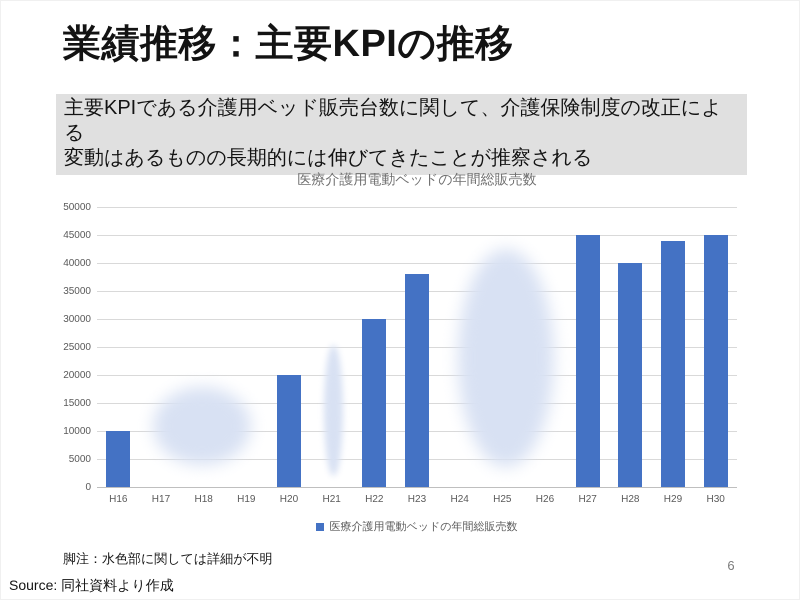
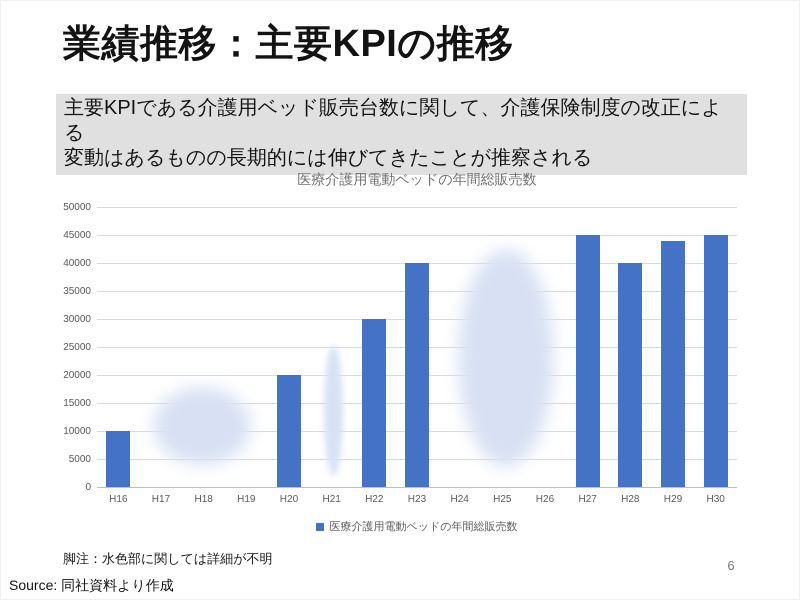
H23: 38000 -> 40000
